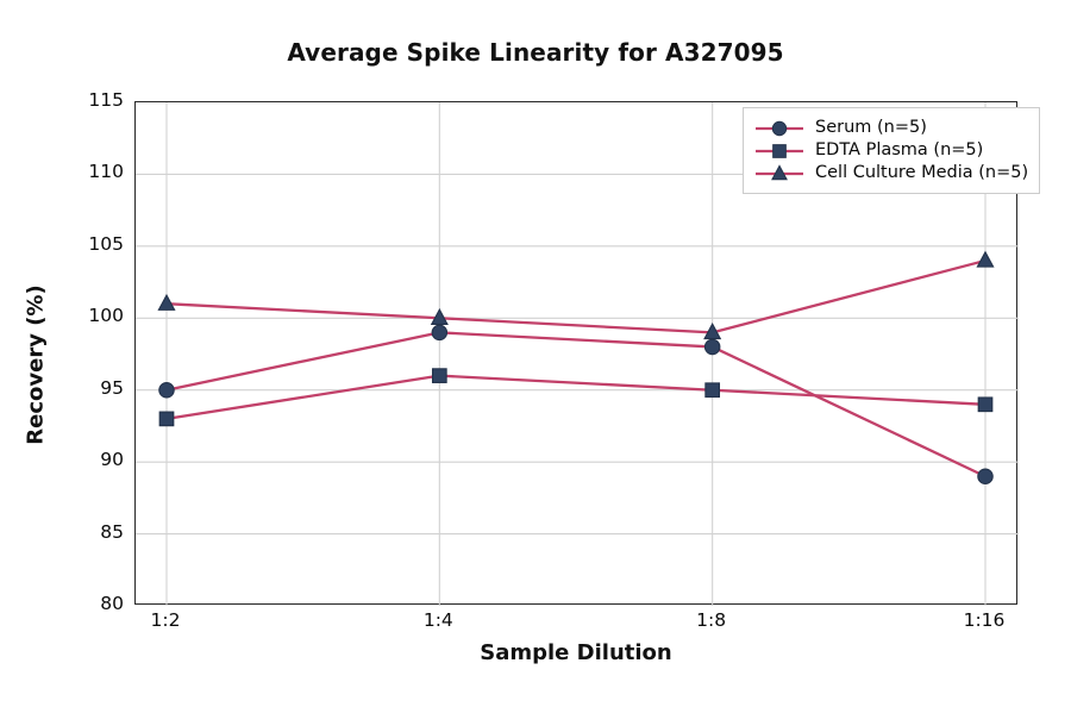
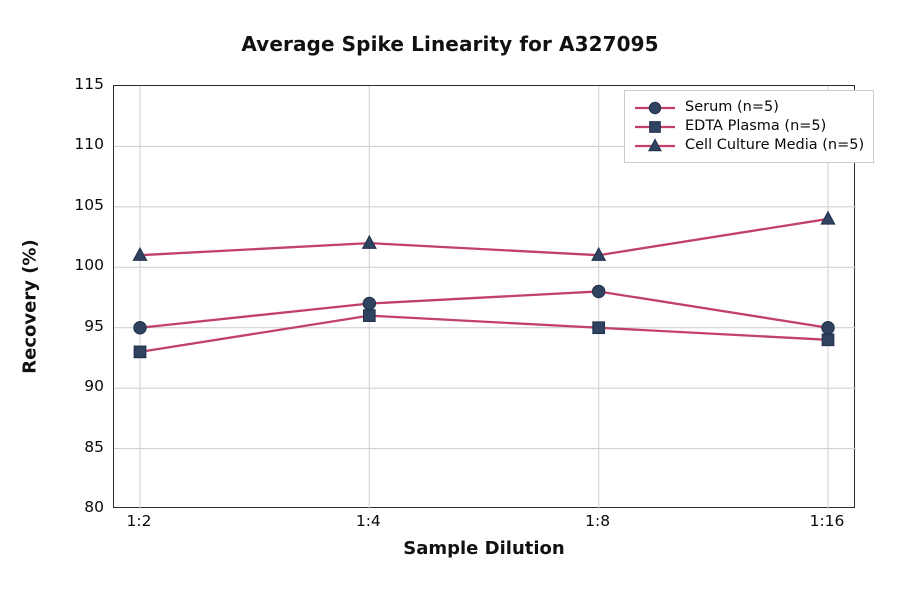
Serum (n=5)/1:4: 99 -> 97
Cell Culture Media (n=5)/1:4: 100 -> 102
Cell Culture Media (n=5)/1:8: 99 -> 101
Serum (n=5)/1:16: 89 -> 95
